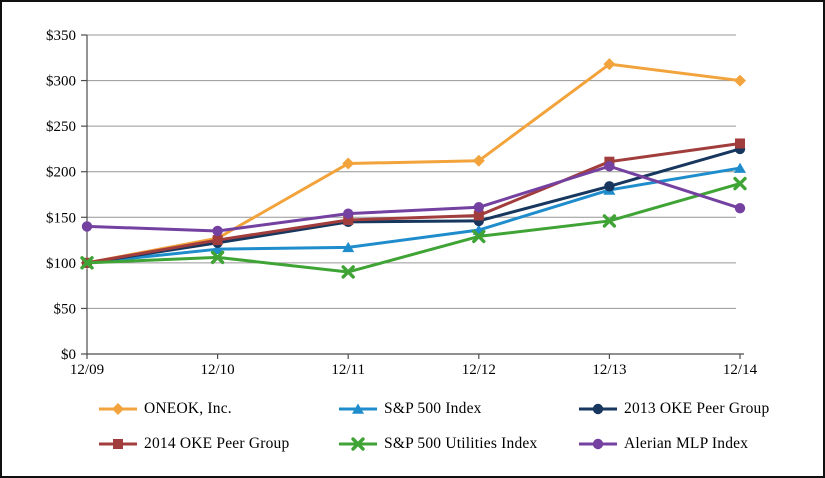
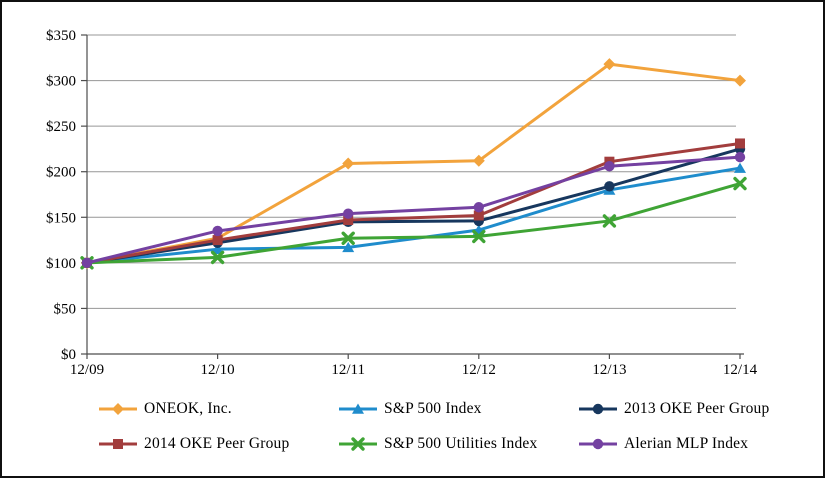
Alerian MLP Index/12/09: $140 -> $100
S&P 500 Utilities Index/12/11: $90 -> $130
Alerian MLP Index/12/14: $160 -> $220
